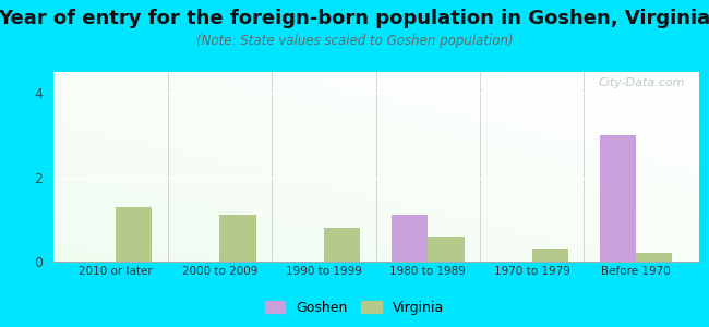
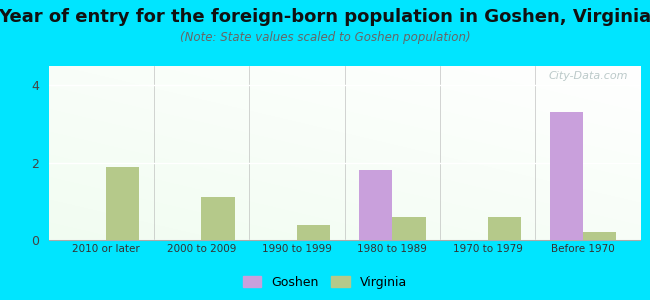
Virginia/2010 or later: 1.3 -> 1.9
Virginia/1990 to 1999: 0.8 -> 0.4
Goshen/1980 to 1989: 1.1 -> 1.8
Virginia/1970 to 1979: 0.3 -> 0.6
Goshen/Before 1970: 3.0 -> 3.3
